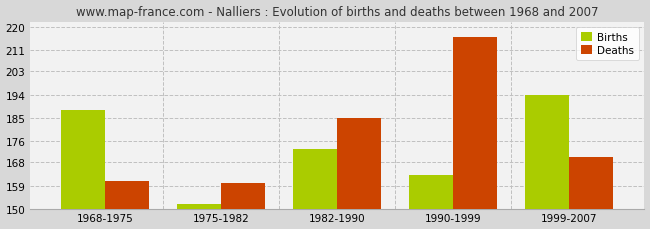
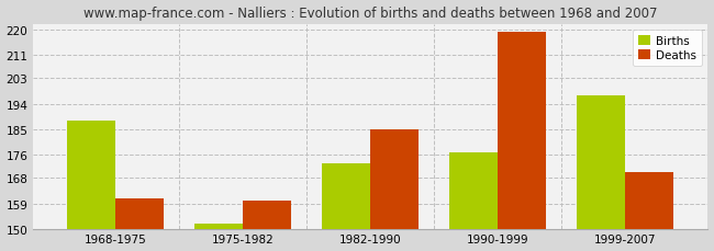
Births/1990-1999: 163 -> 177
Deaths/1990-1999: 216 -> 219
Births/1999-2007: 194 -> 197
